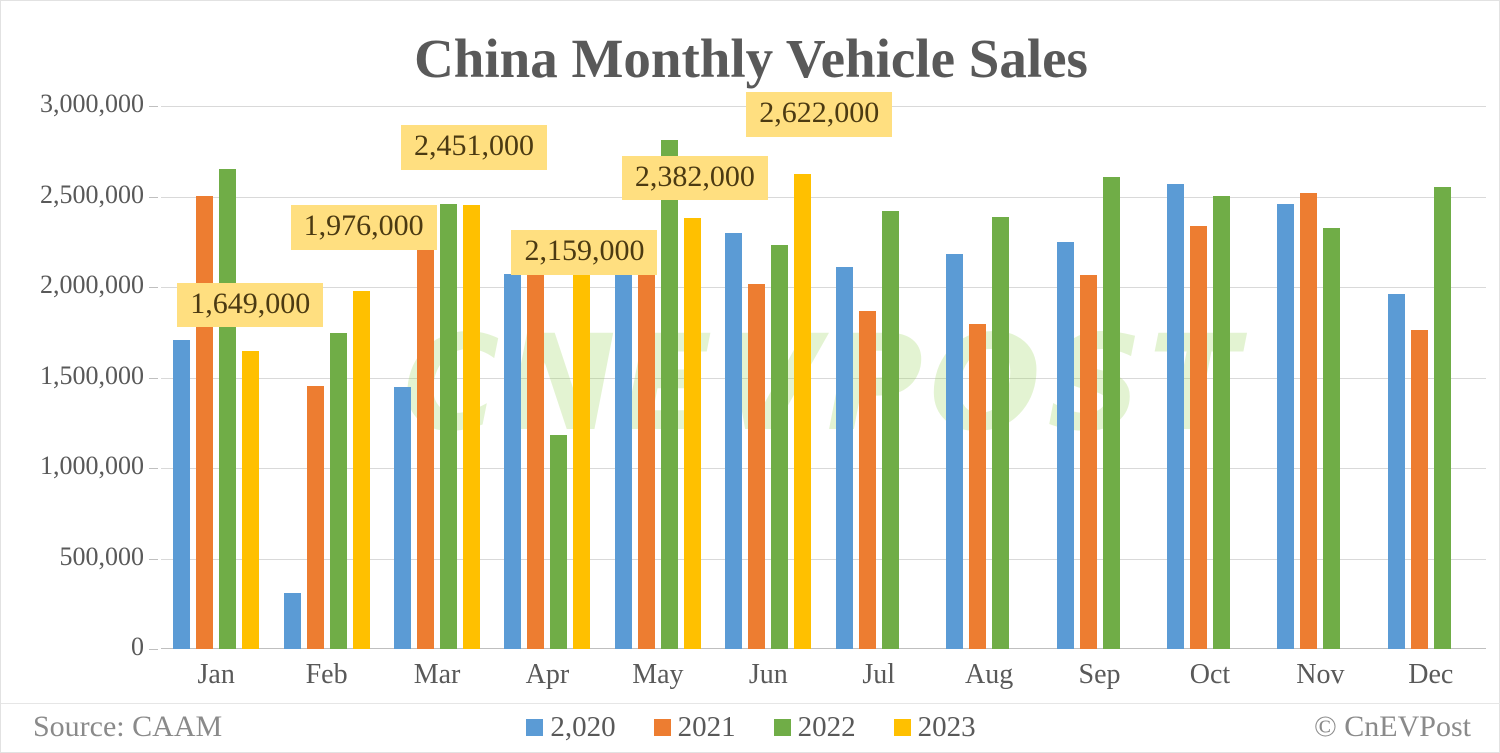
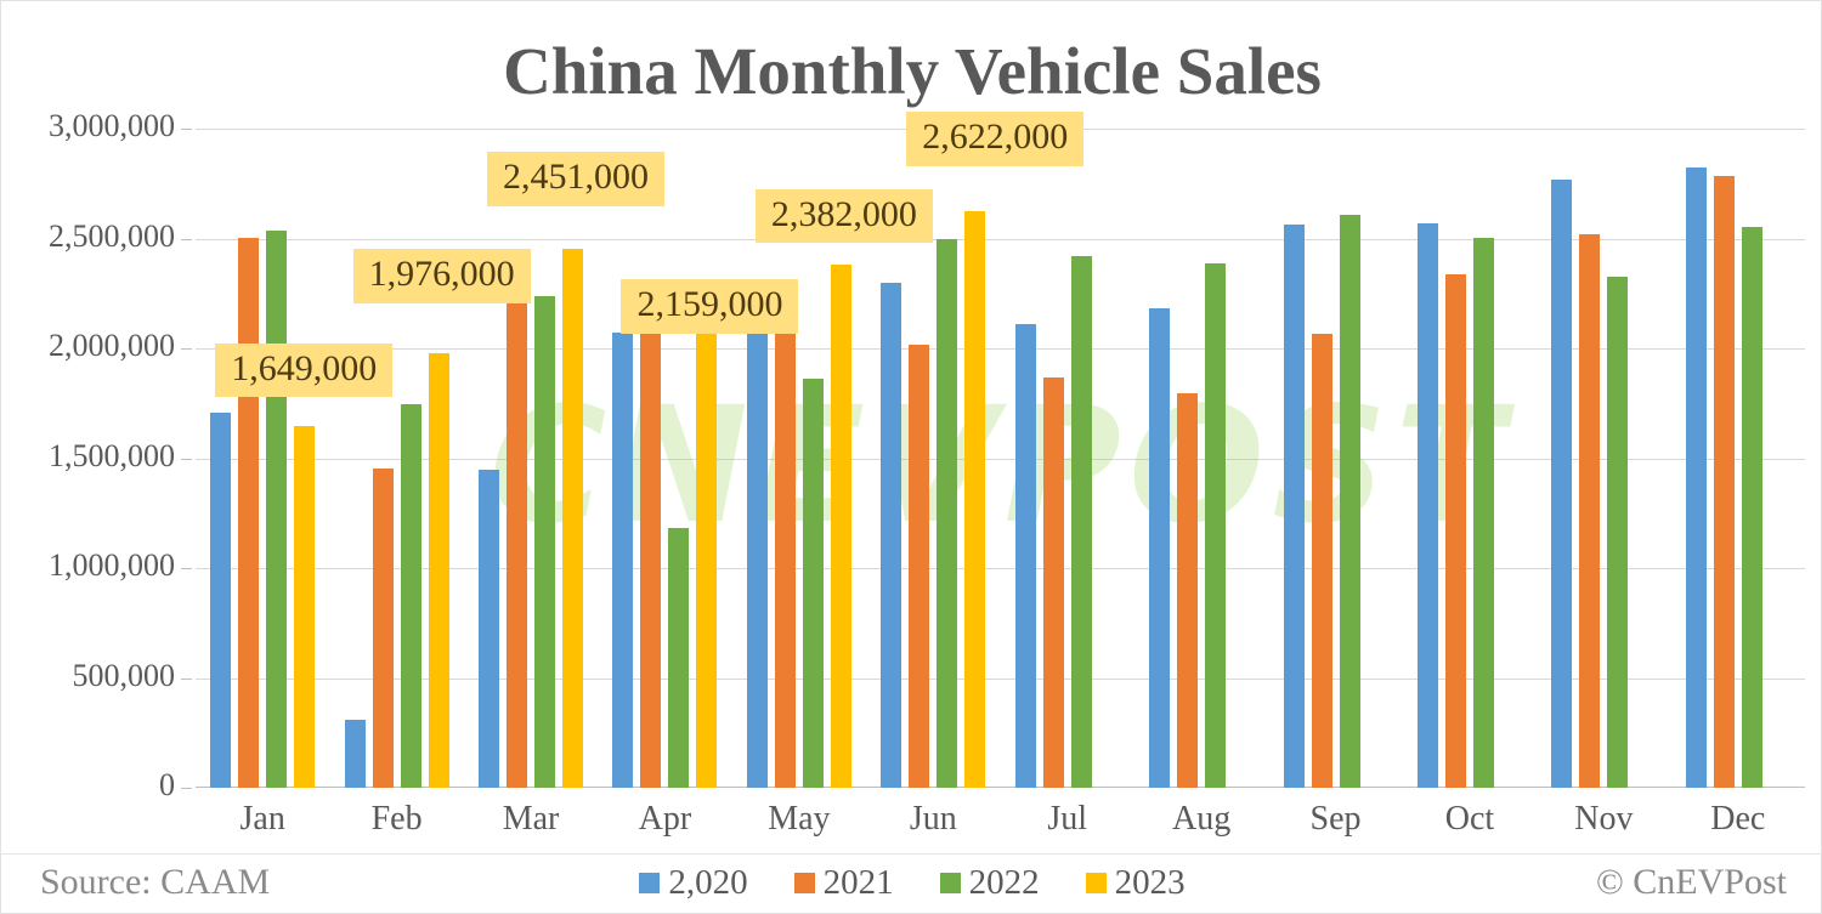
2022/Jan: 2650000 -> 2540000
2022/Mar: 2460000 -> 2240000
2022/May: 2810000 -> 1860000
2022/Jun: 2230000 -> 2500000
2,020/Sep: 2250000 -> 2560000
2,020/Nov: 2460000 -> 2770000
2,020/Dec: 1960000 -> 2820000
2021/Dec: 1760000 -> 2780000
